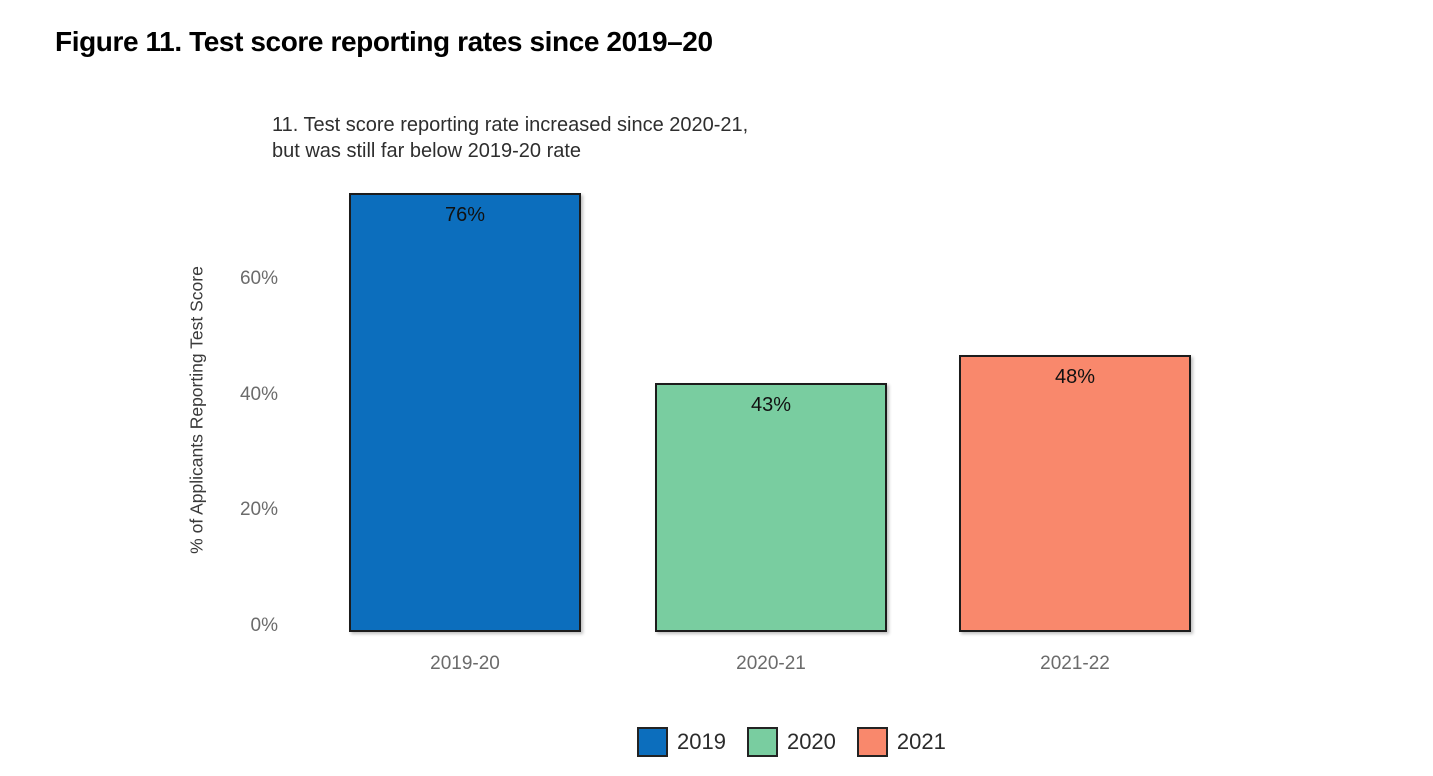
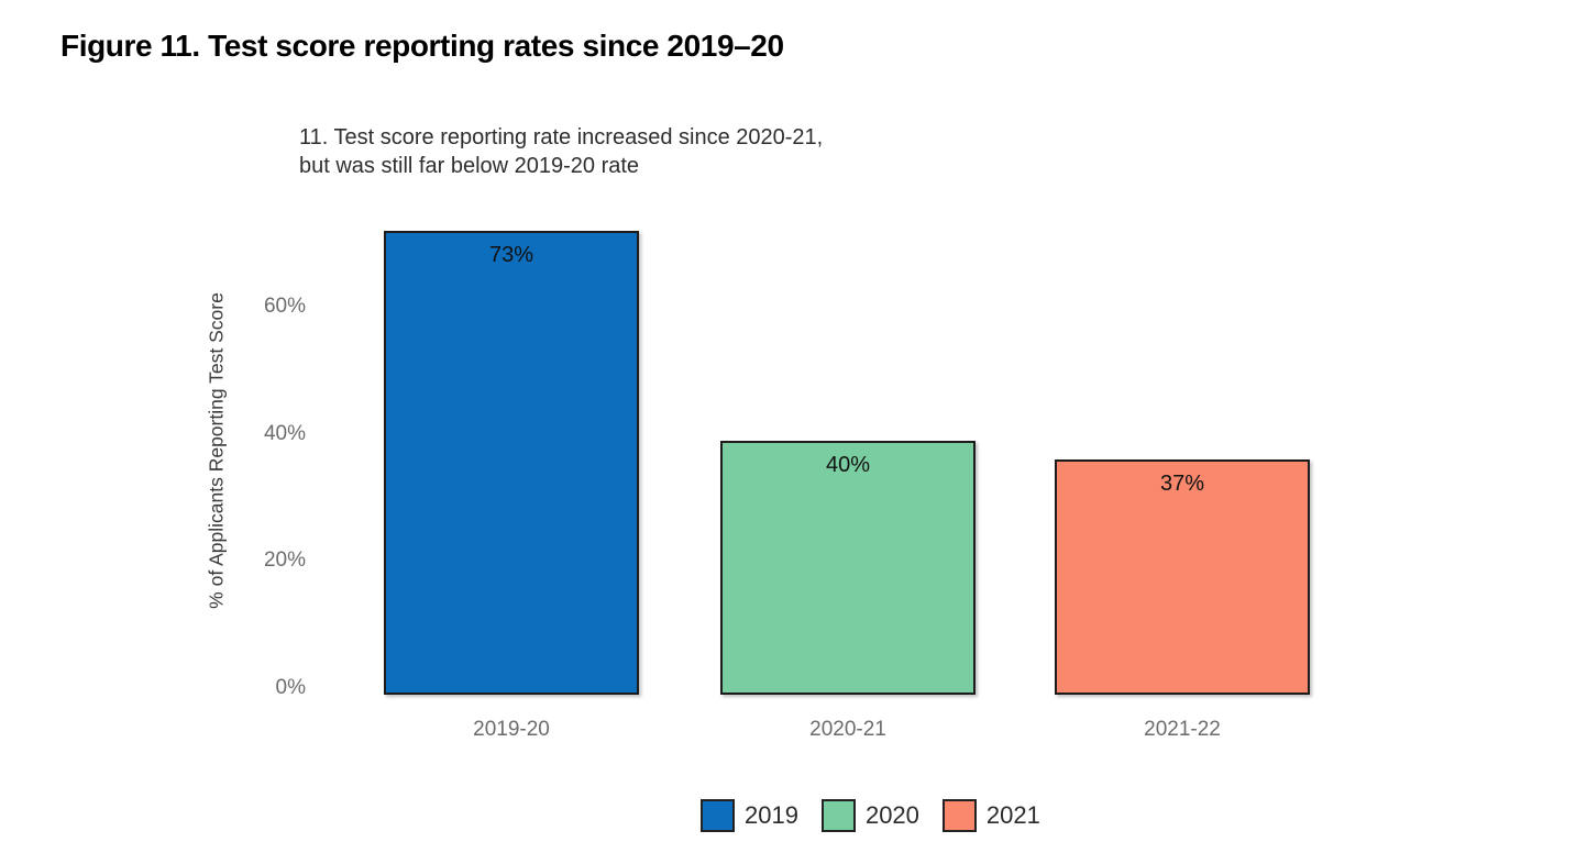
2019-20: 76% -> 73%
2020-21: 43% -> 40%
2021-22: 48% -> 37%
